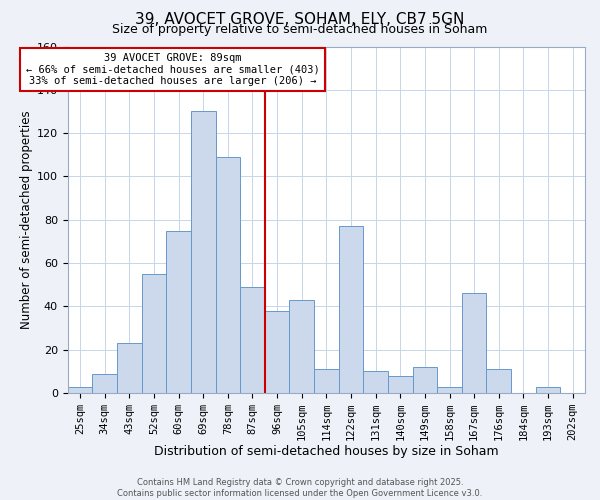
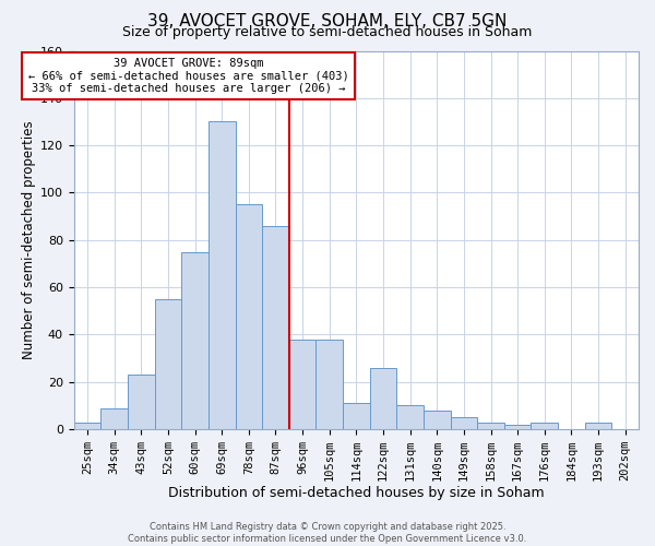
78sqm: 109 -> 95
87sqm: 49 -> 86
105sqm: 43 -> 38
122sqm: 77 -> 26
149sqm: 12 -> 5
167sqm: 46 -> 2
176sqm: 11 -> 3
